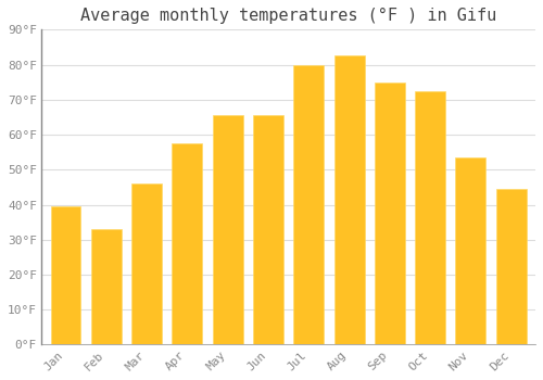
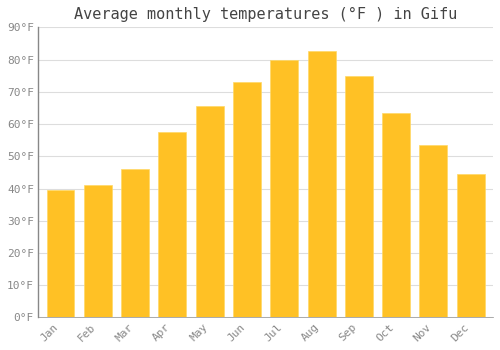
Feb: 33.0°F -> 41.0°F
Jun: 65.5°F -> 73.0°F
Oct: 72.5°F -> 63.5°F
